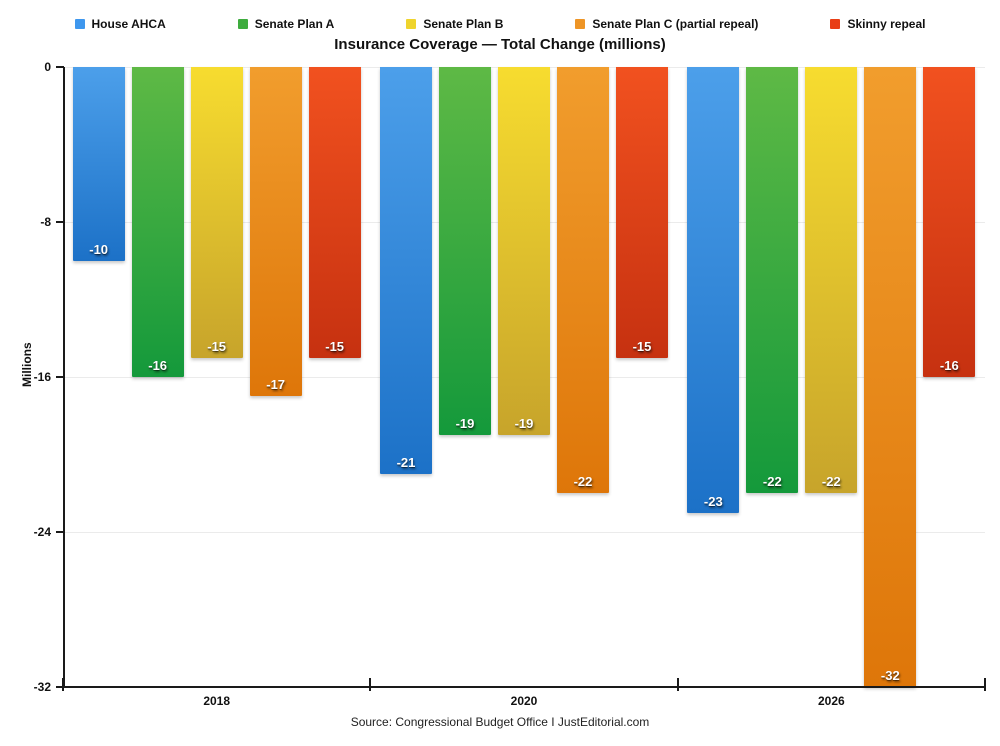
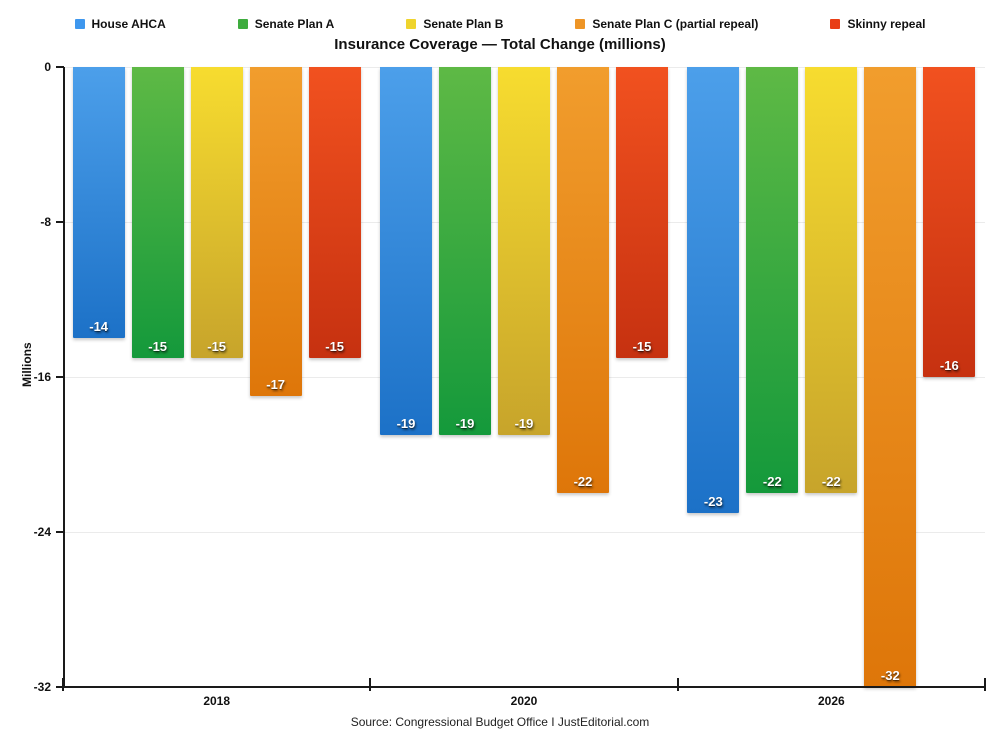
House AHCA/2018: -10 -> -14
Senate Plan A/2018: -16 -> -15
House AHCA/2020: -21 -> -19
